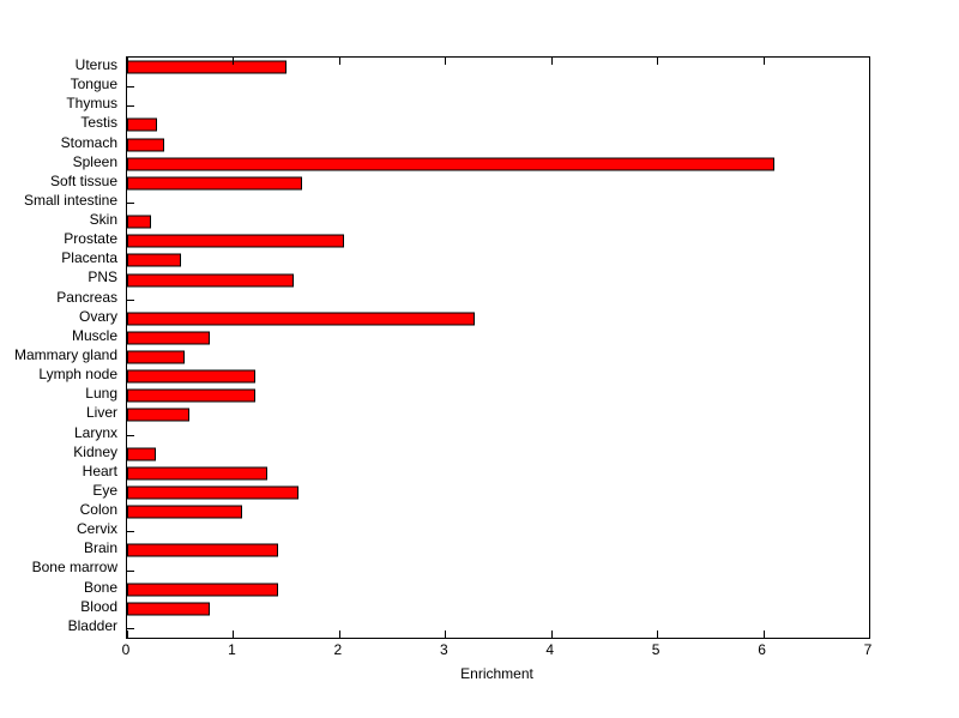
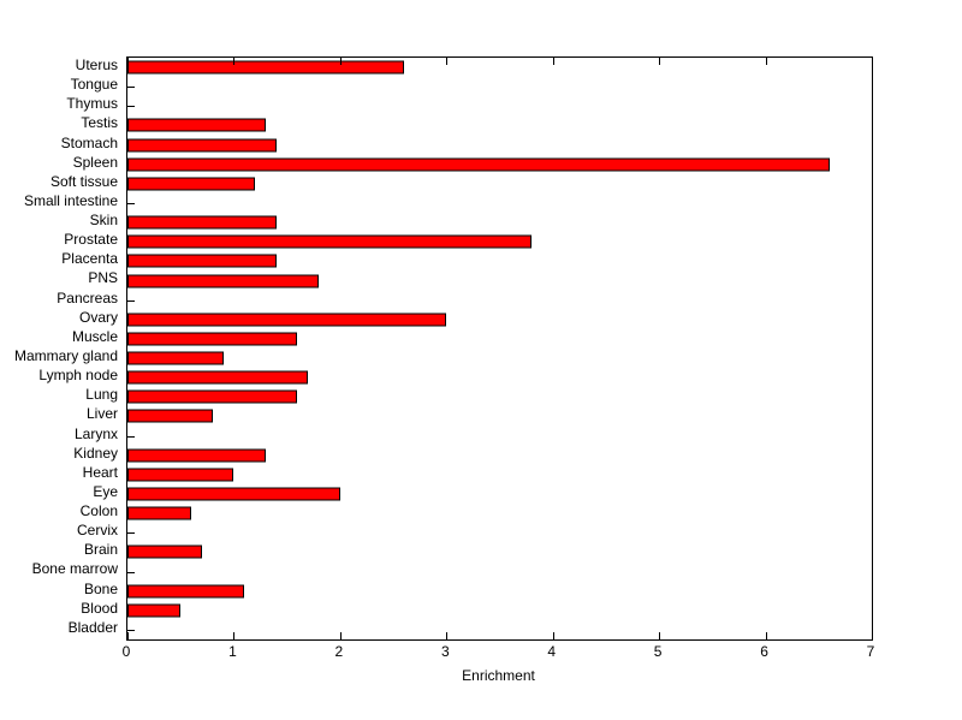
Uterus: 1.5 -> 2.6
Testis: 0.3 -> 1.3
Stomach: 0.3 -> 1.4
Spleen: 6.1 -> 6.6
Soft tissue: 1.6 -> 1.2
Skin: 0.2 -> 1.4
Prostate: 2.0 -> 3.8
Placenta: 0.5 -> 1.4
PNS: 1.6 -> 1.8
Ovary: 3.3 -> 3.0
Muscle: 0.8 -> 1.6
Mammary gland: 0.5 -> 0.9
Lymph node: 1.2 -> 1.7
Lung: 1.2 -> 1.6
Liver: 0.6 -> 0.8
Kidney: 0.3 -> 1.3
Heart: 1.3 -> 1.0
Eye: 1.6 -> 2.0
Colon: 1.1 -> 0.6
Brain: 1.4 -> 0.7
Bone: 1.4 -> 1.1
Blood: 0.8 -> 0.5
